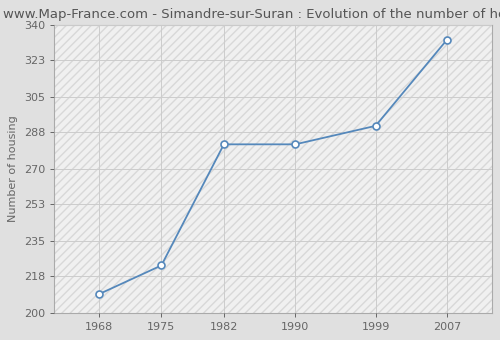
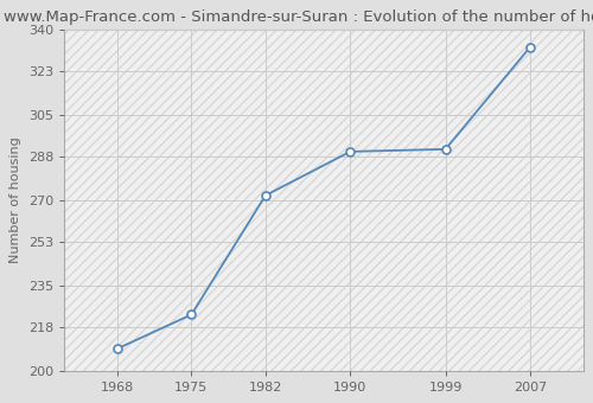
1982: 282 -> 272
1990: 282 -> 290
